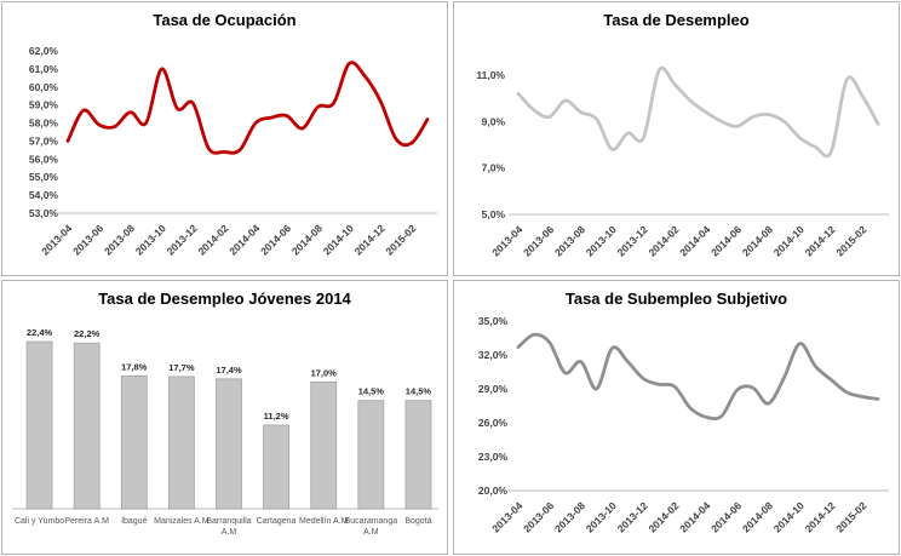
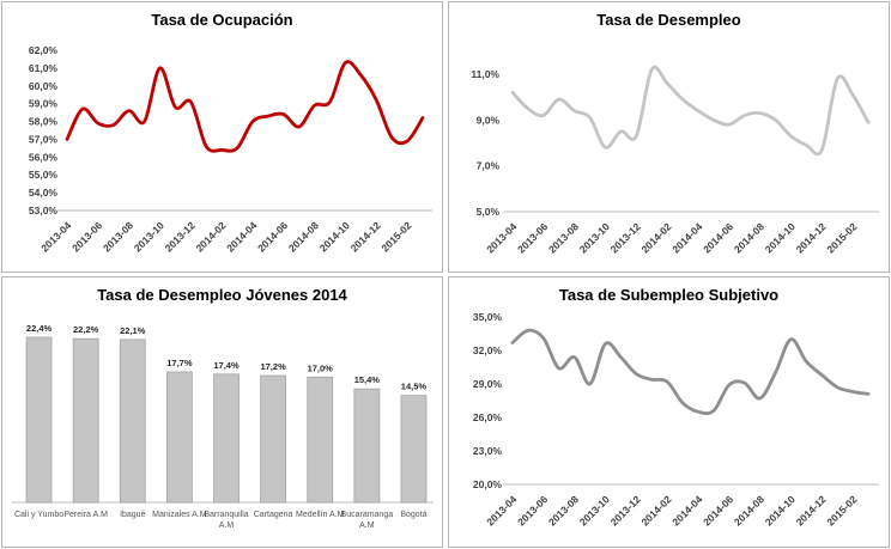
Tasa de Desempleo Jóvenes 2014/Ibagué: 17,8% -> 22,1%
Tasa de Desempleo Jóvenes 2014/Cartagena: 11,2% -> 17,2%
Tasa de Desempleo Jóvenes 2014/Bucaramanga A.M: 14,5% -> 15,4%
